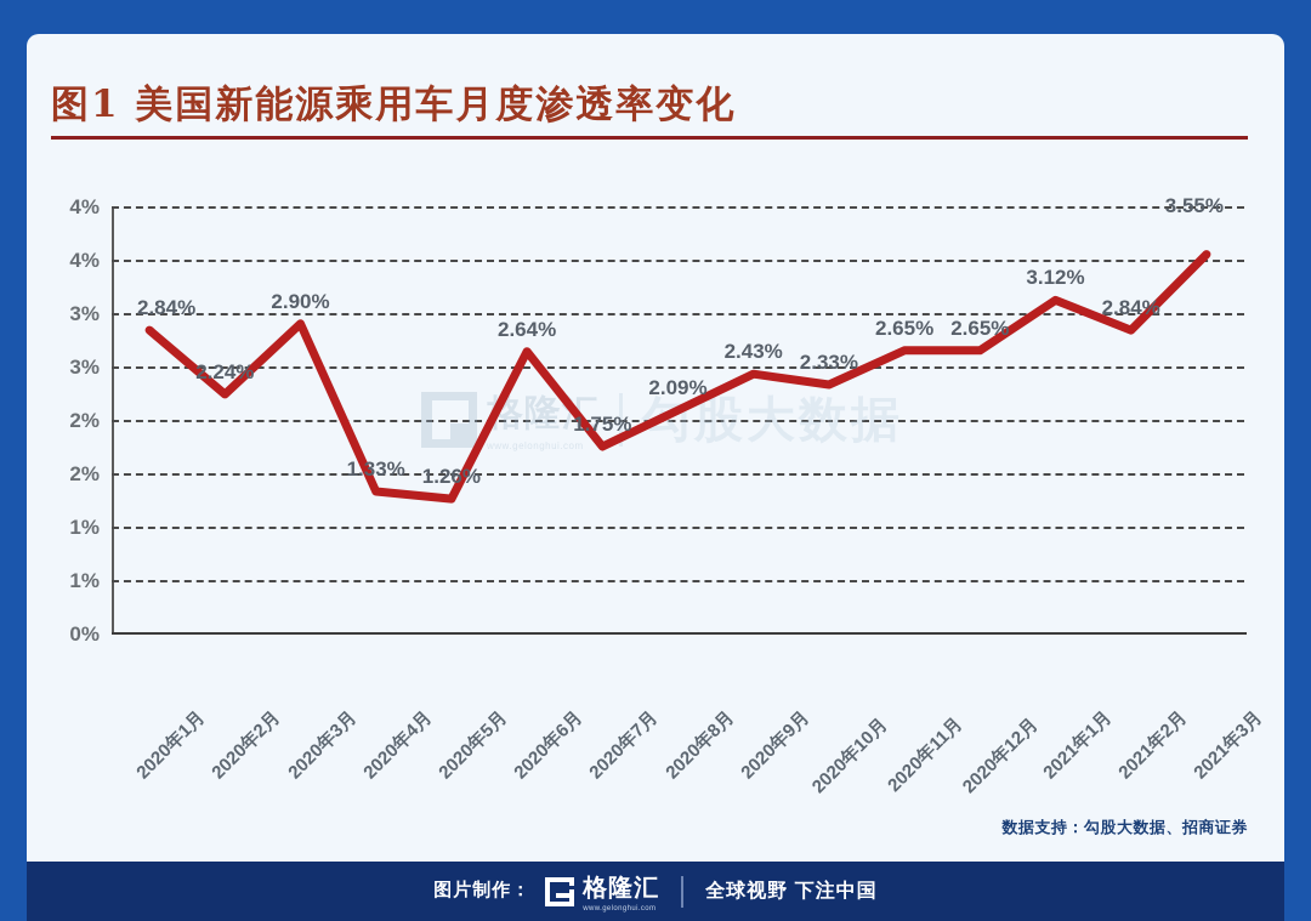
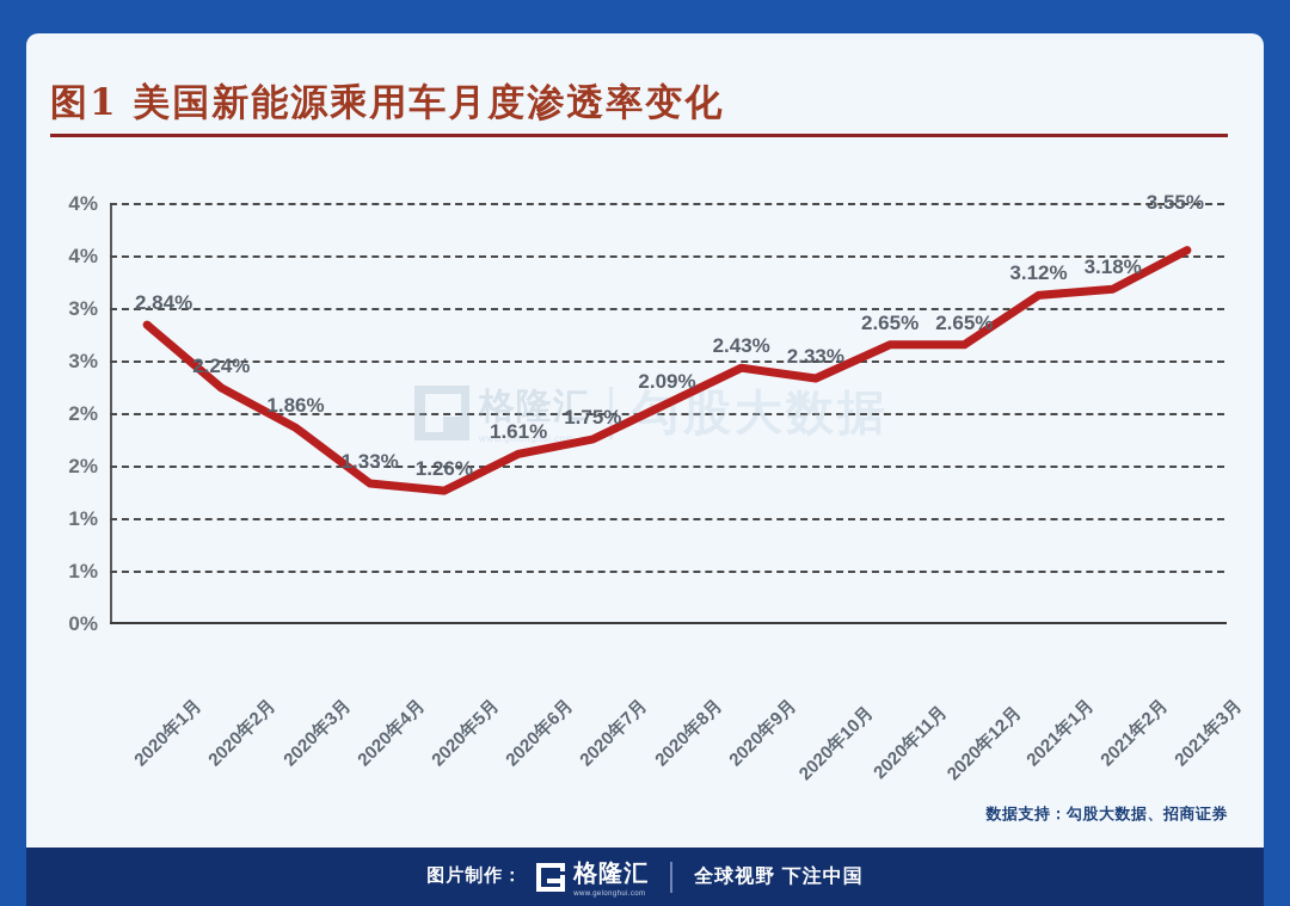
2020年3月: 2.90% -> 1.86%
2020年6月: 2.64% -> 1.61%
2021年2月: 2.84% -> 3.18%
